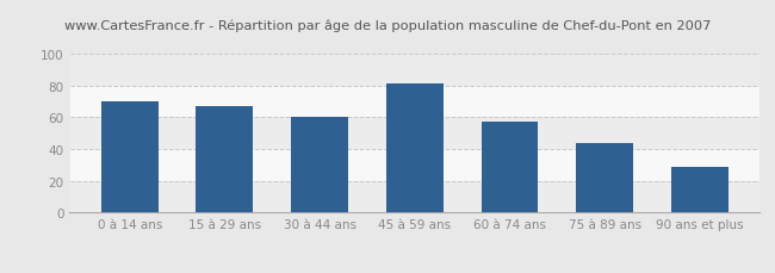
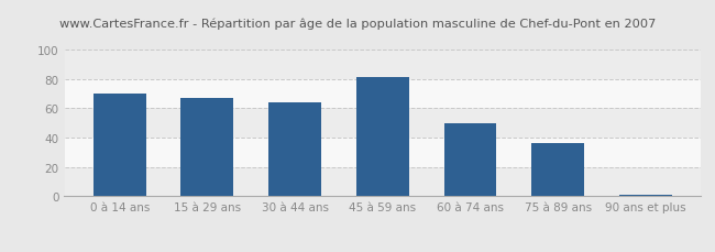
30 à 44 ans: 60 -> 64
60 à 74 ans: 57 -> 50
75 à 89 ans: 44 -> 36
90 ans et plus: 29 -> 1
